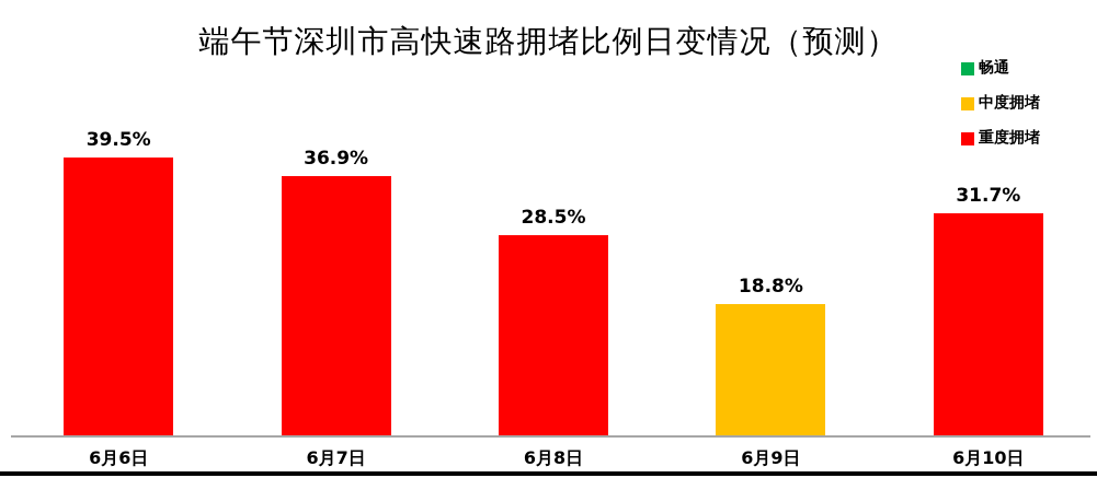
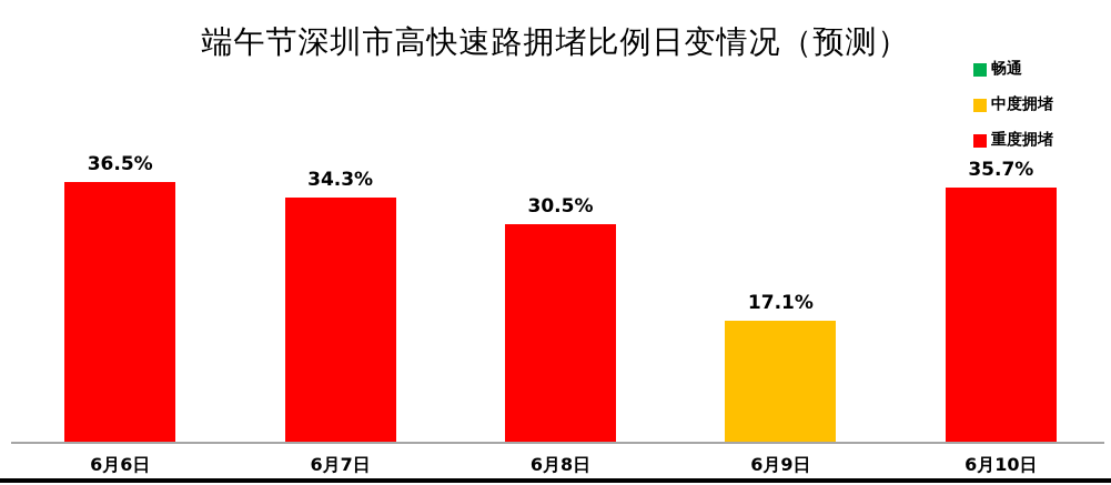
6月6日: 39.5% -> 36.5%
6月7日: 36.9% -> 34.3%
6月8日: 28.5% -> 30.5%
6月9日: 18.8% -> 17.1%
6月10日: 31.7% -> 35.7%
